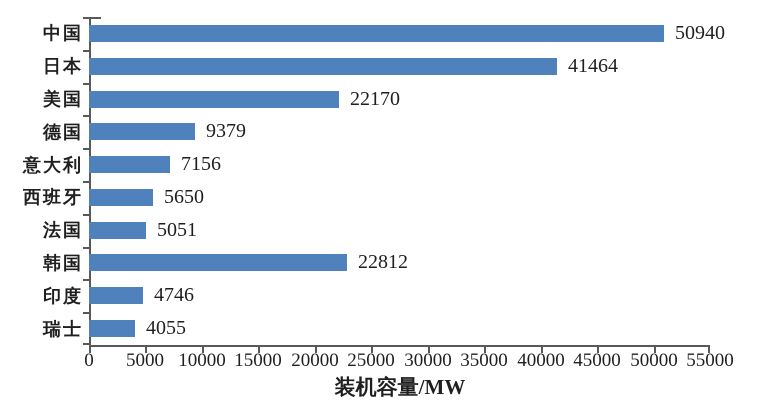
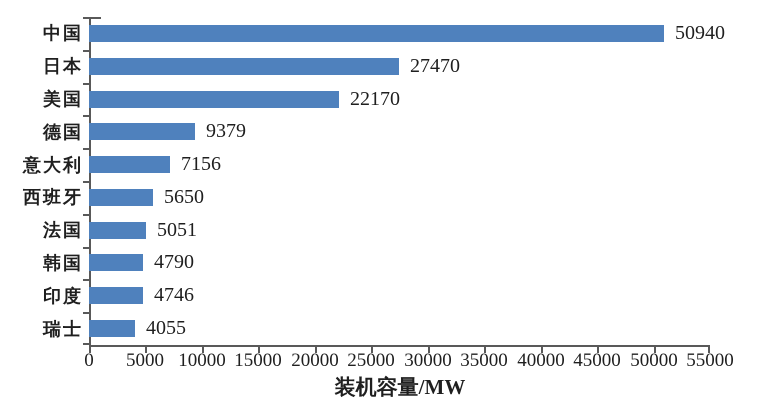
日本: 41464 -> 27470
韩国: 22812 -> 4790
